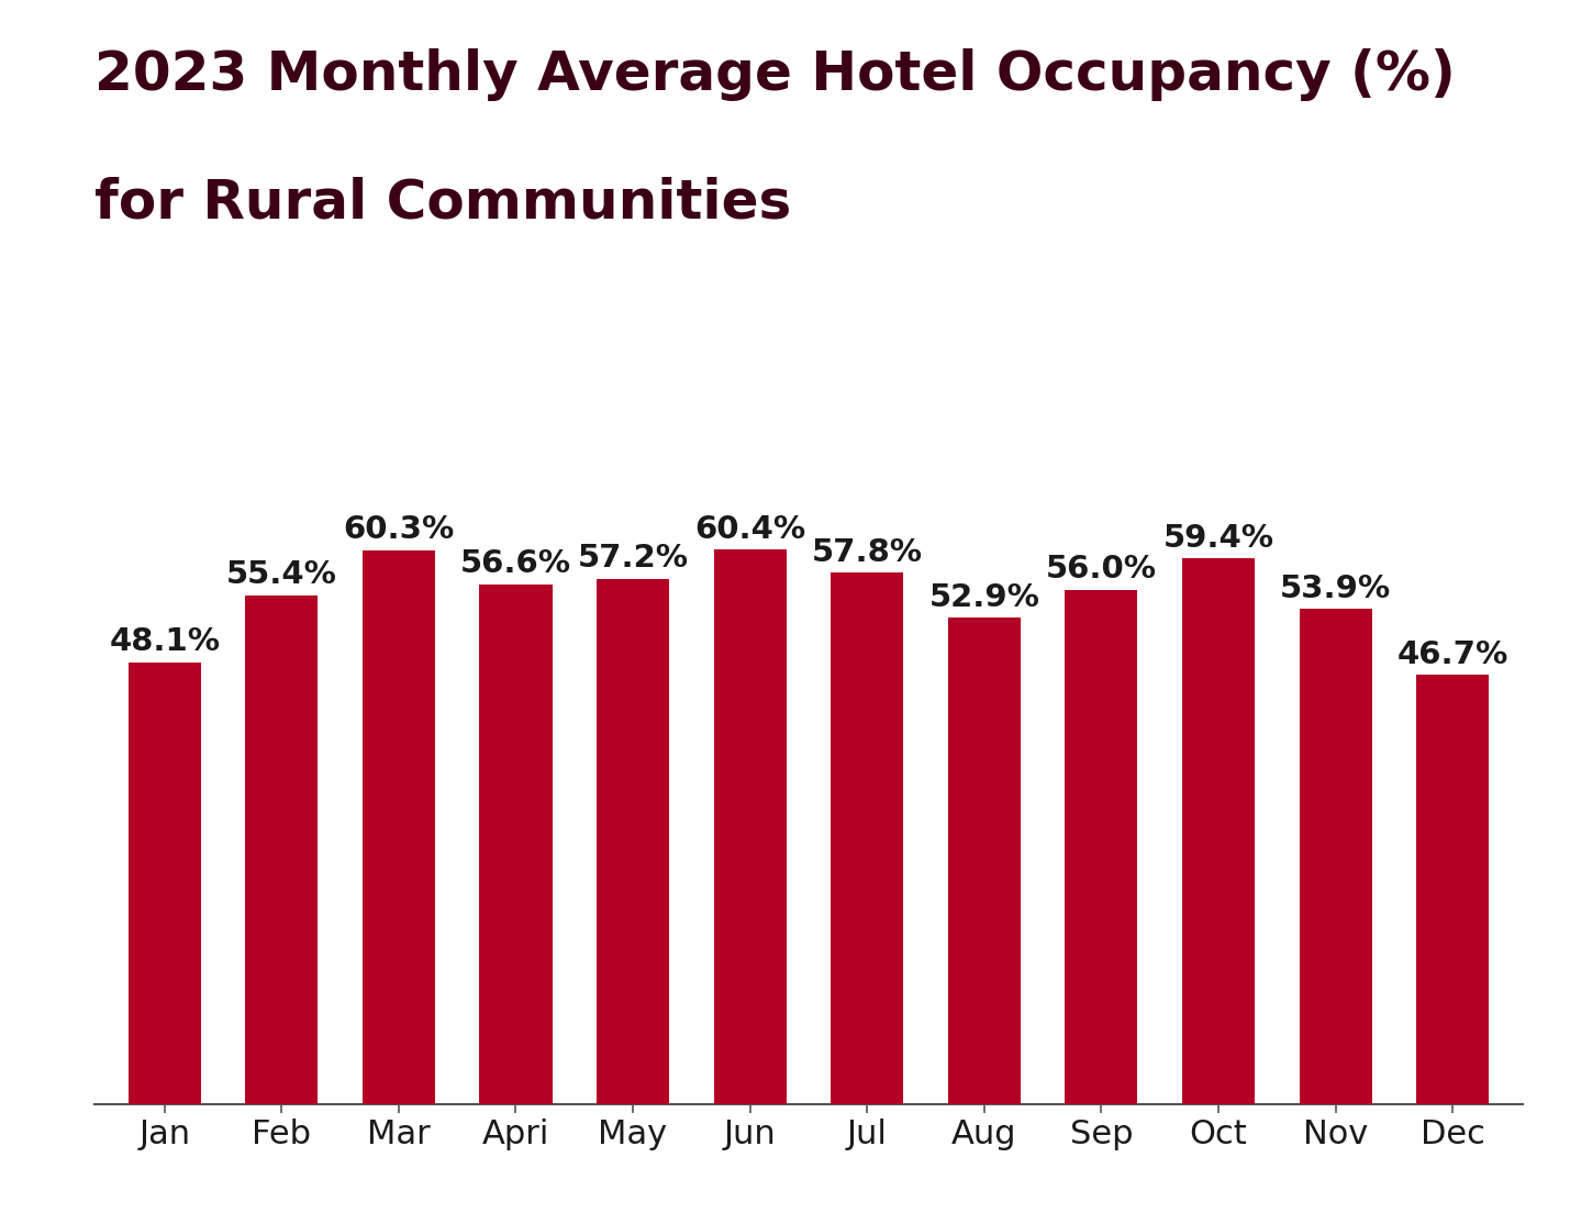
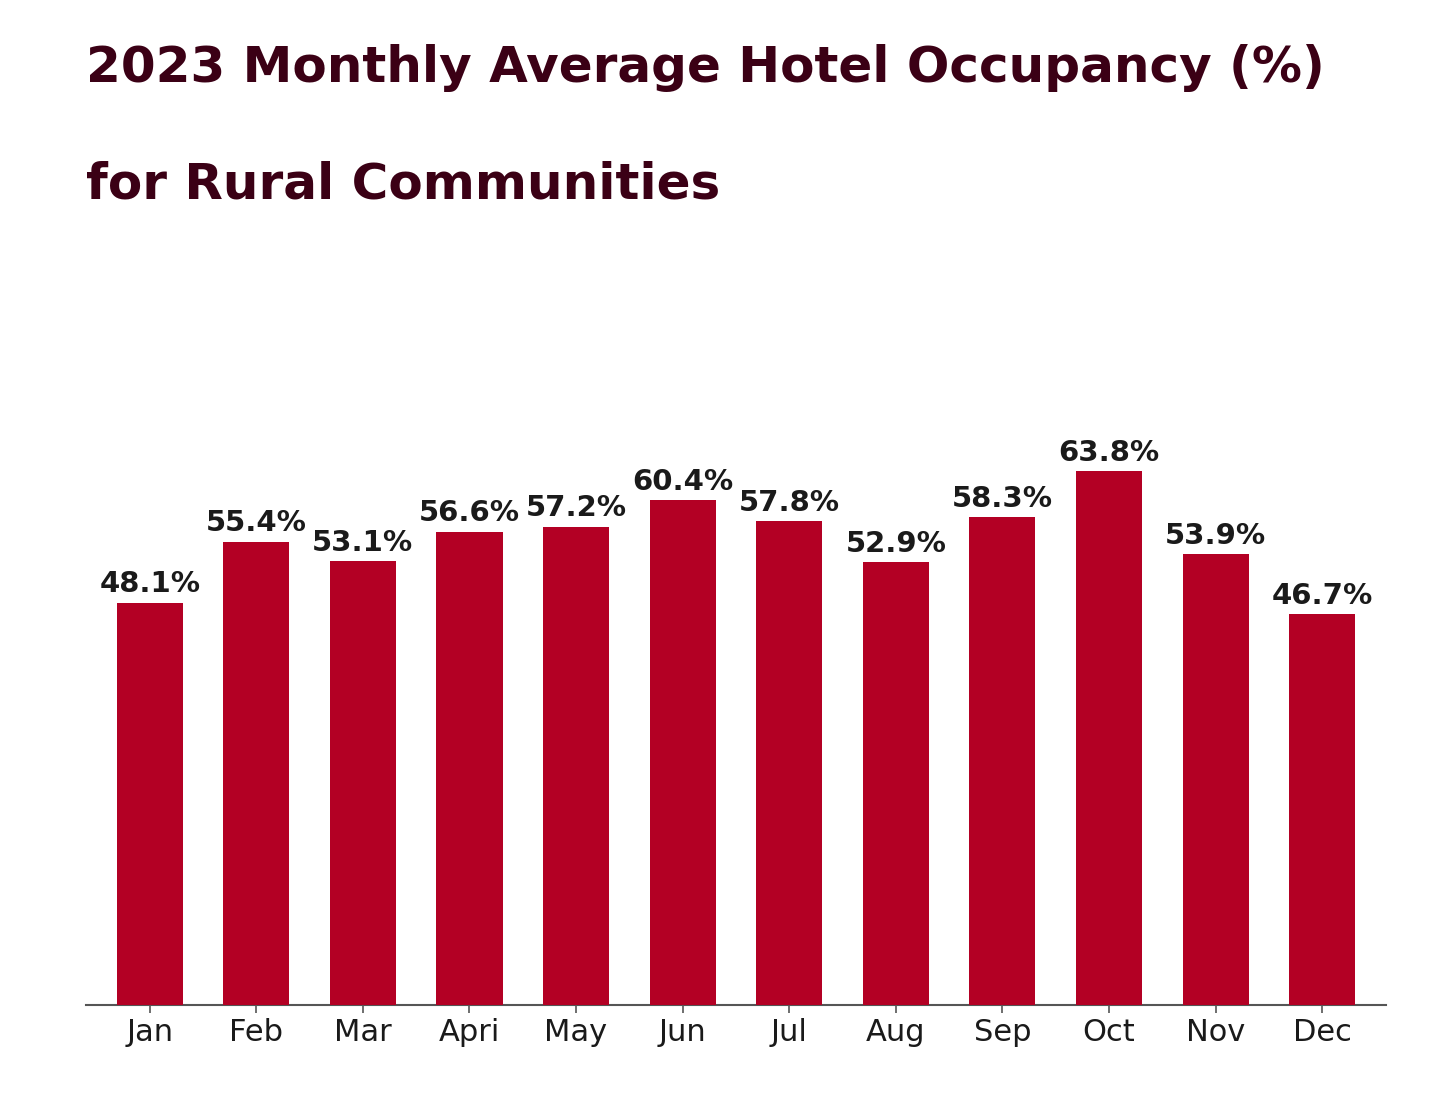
Mar: 60.3% -> 53.1%
Sep: 56.0% -> 58.3%
Oct: 59.4% -> 63.8%
